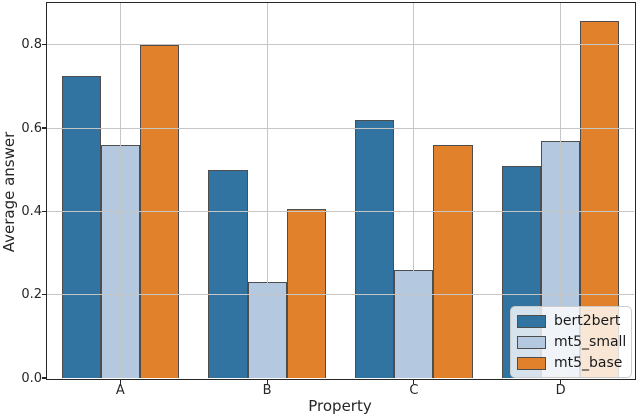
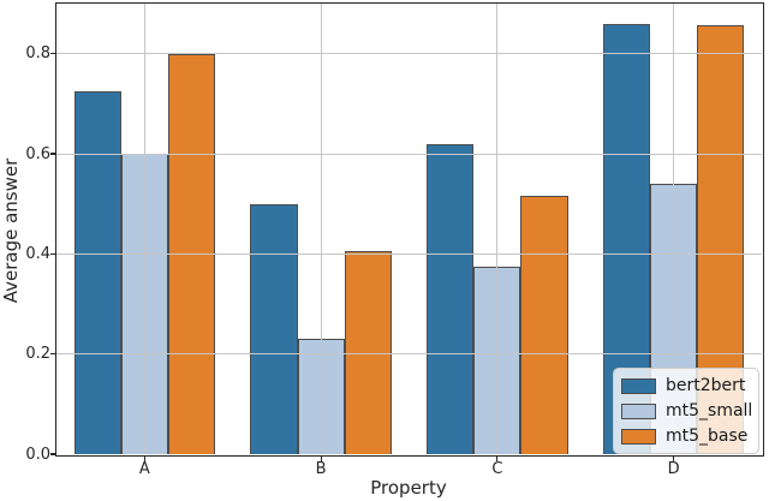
mt5_small/A: 0.56 -> 0.60
mt5_small/C: 0.26 -> 0.38
mt5_base/C: 0.56 -> 0.52
bert2bert/D: 0.51 -> 0.86
mt5_small/D: 0.57 -> 0.54
